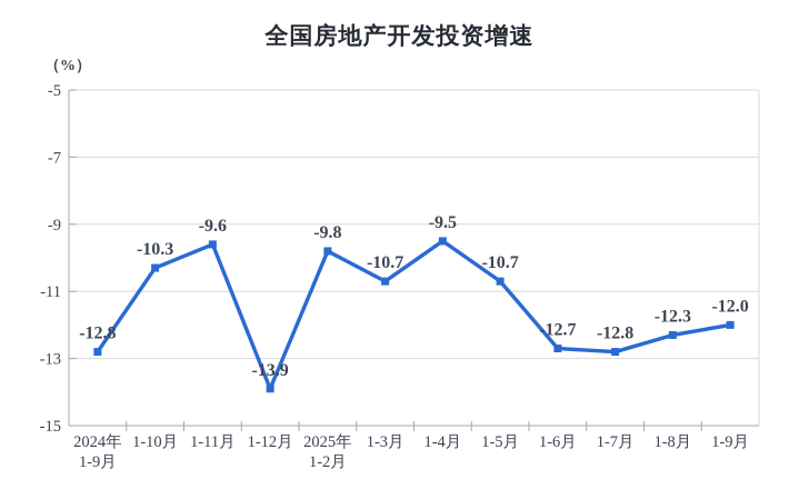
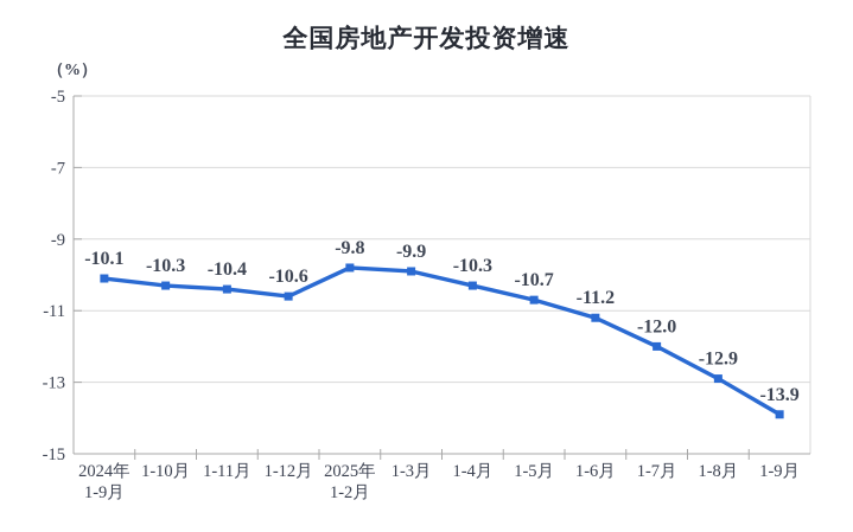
2024年1-9月: -12.8 -> -10.1
1-11月: -9.6 -> -10.4
1-12月: -13.9 -> -10.6
1-3月: -10.7 -> -9.9
1-4月: -9.5 -> -10.3
1-6月: -12.7 -> -11.2
1-7月: -12.8 -> -12.0
1-8月: -12.3 -> -12.9
1-9月: -12.0 -> -13.9
